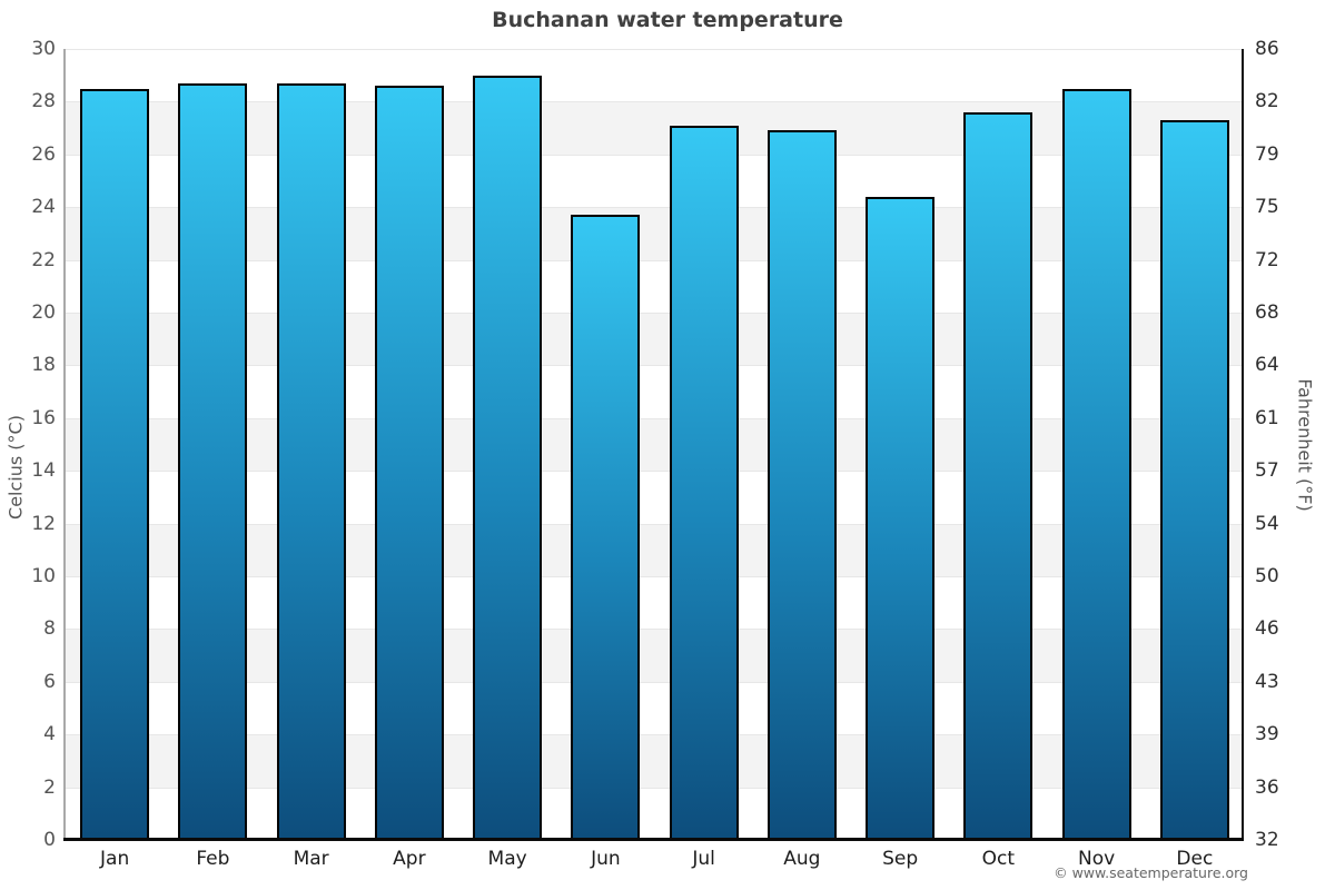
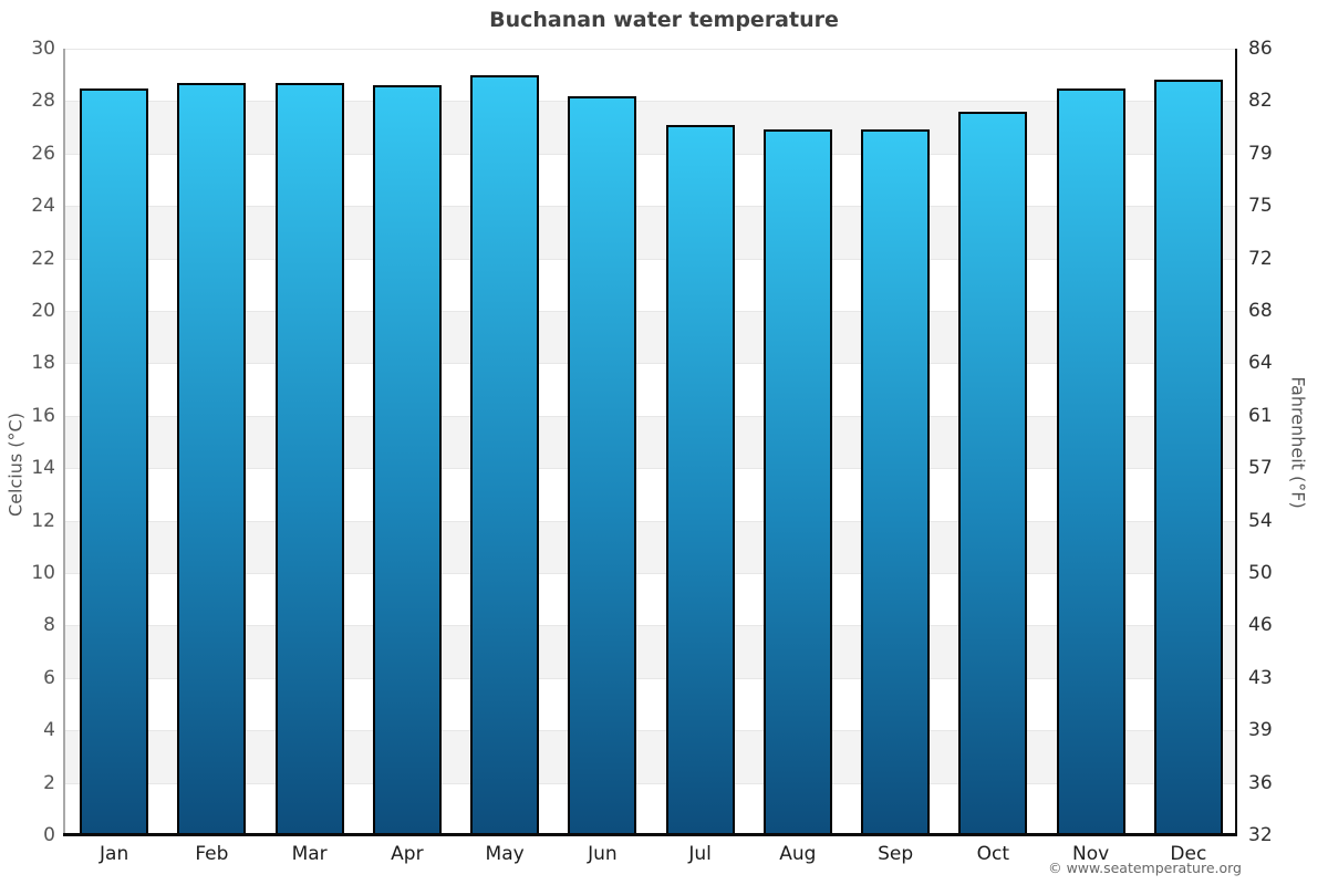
Jun: 23.7 -> 28.2
Sep: 24.4 -> 26.9
Dec: 27.3 -> 28.8
